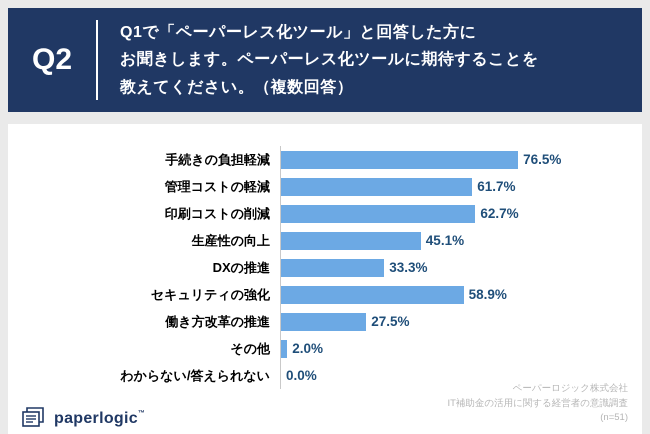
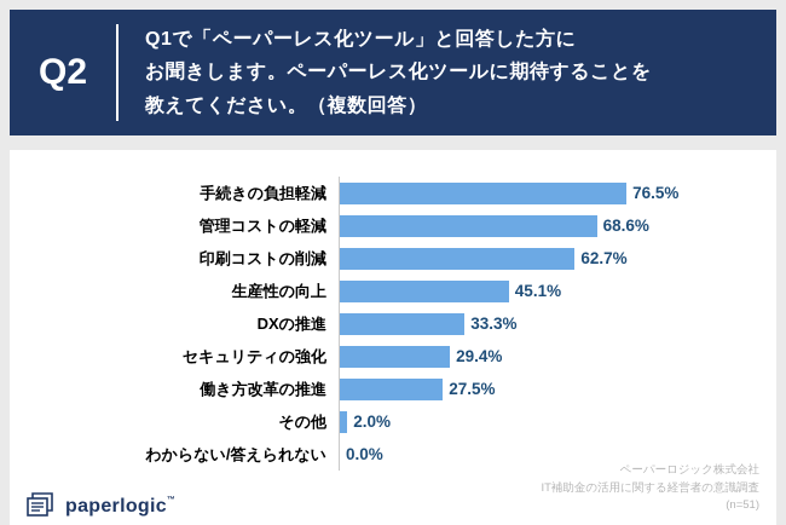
管理コストの軽減: 61.7% -> 68.6%
セキュリティの強化: 58.9% -> 29.4%
